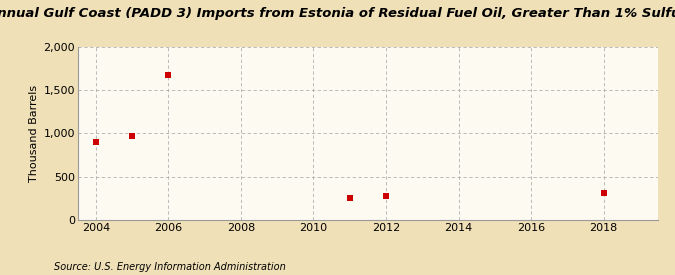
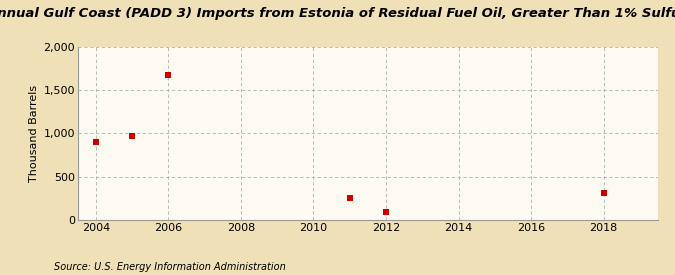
2012: 280 -> 90
